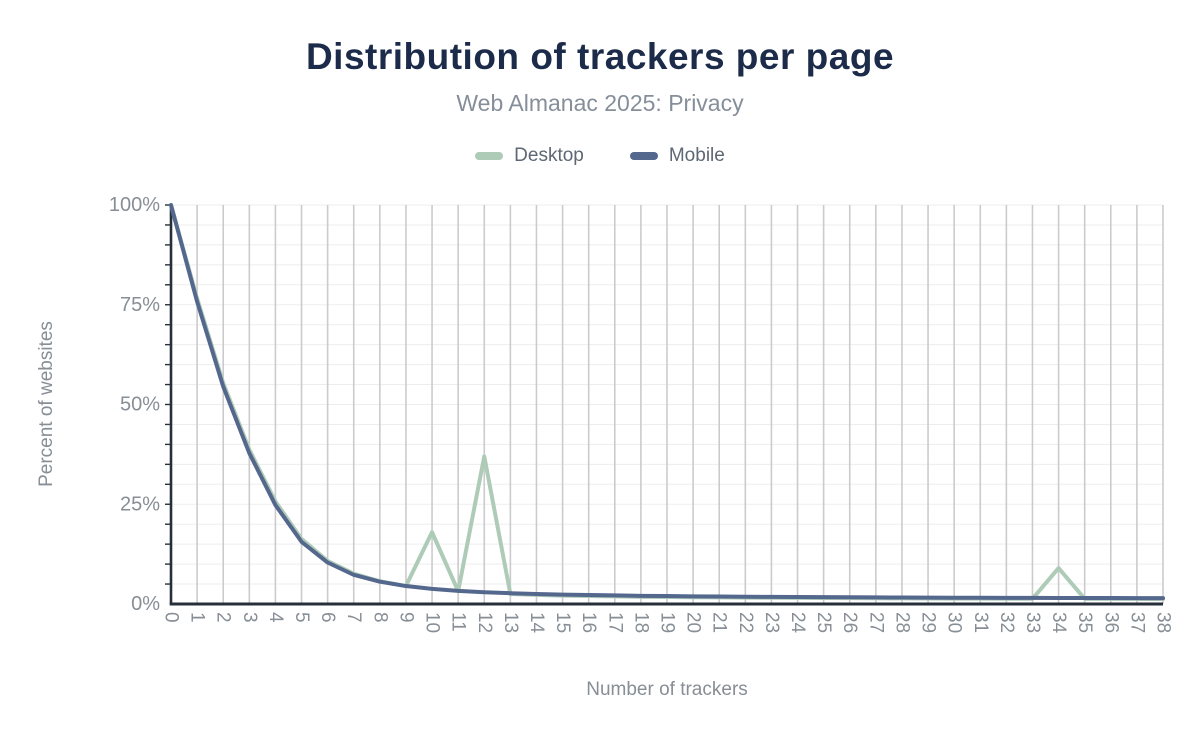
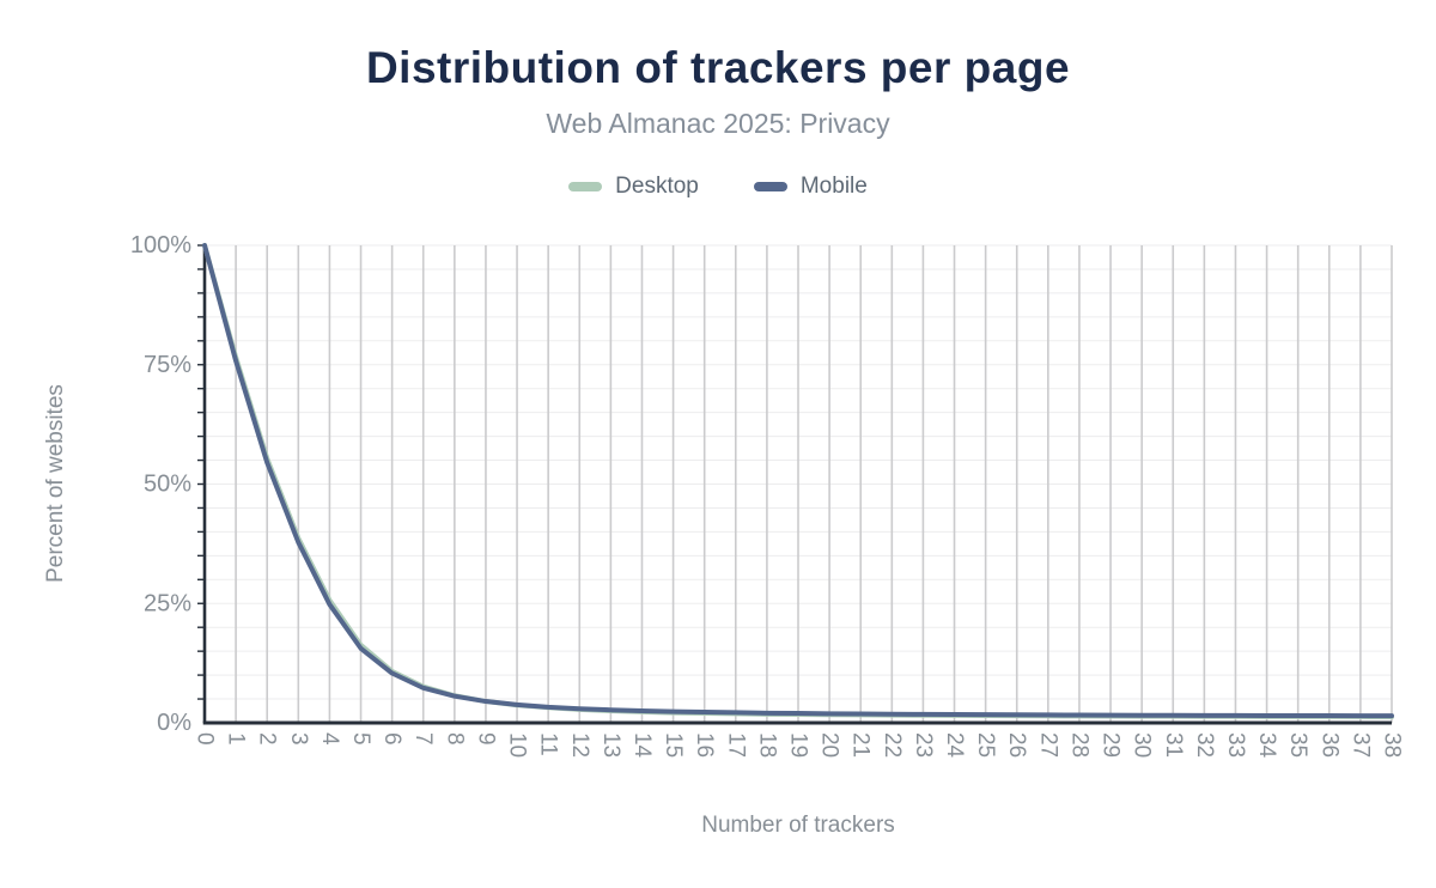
Desktop/10: 18% -> 4%
Desktop/12: 37% -> 3%
Desktop/34: 9% -> 1%
